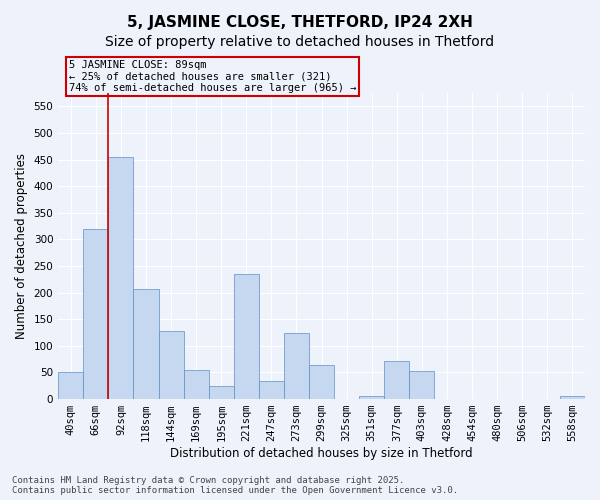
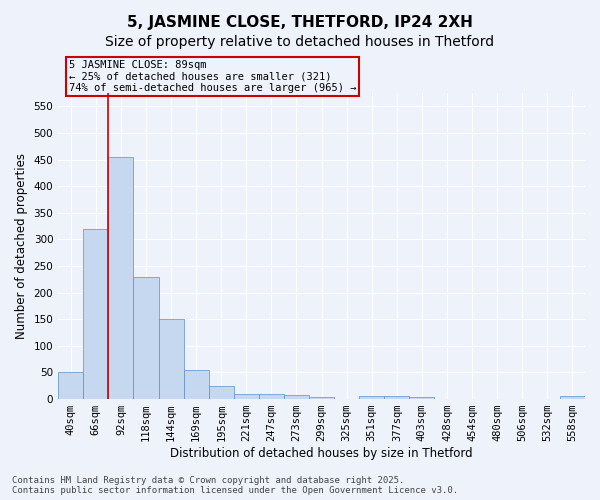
118sqm: 206 -> 230
144sqm: 128 -> 150
221sqm: 236 -> 10
247sqm: 34 -> 10
273sqm: 124 -> 8
299sqm: 64 -> 3
377sqm: 72 -> 6
403sqm: 52 -> 3
